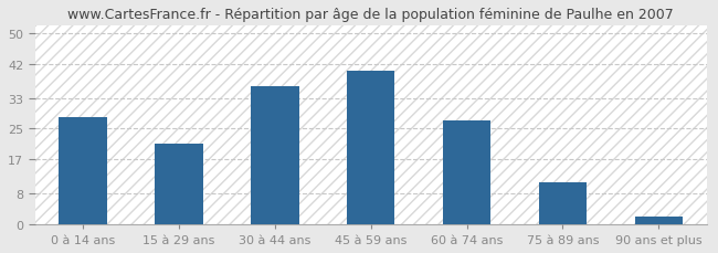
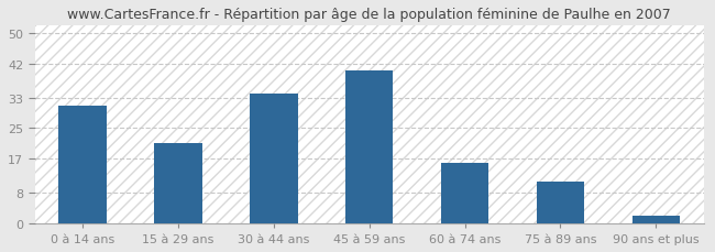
0 à 14 ans: 28 -> 31
30 à 44 ans: 36 -> 34
60 à 74 ans: 27 -> 16
